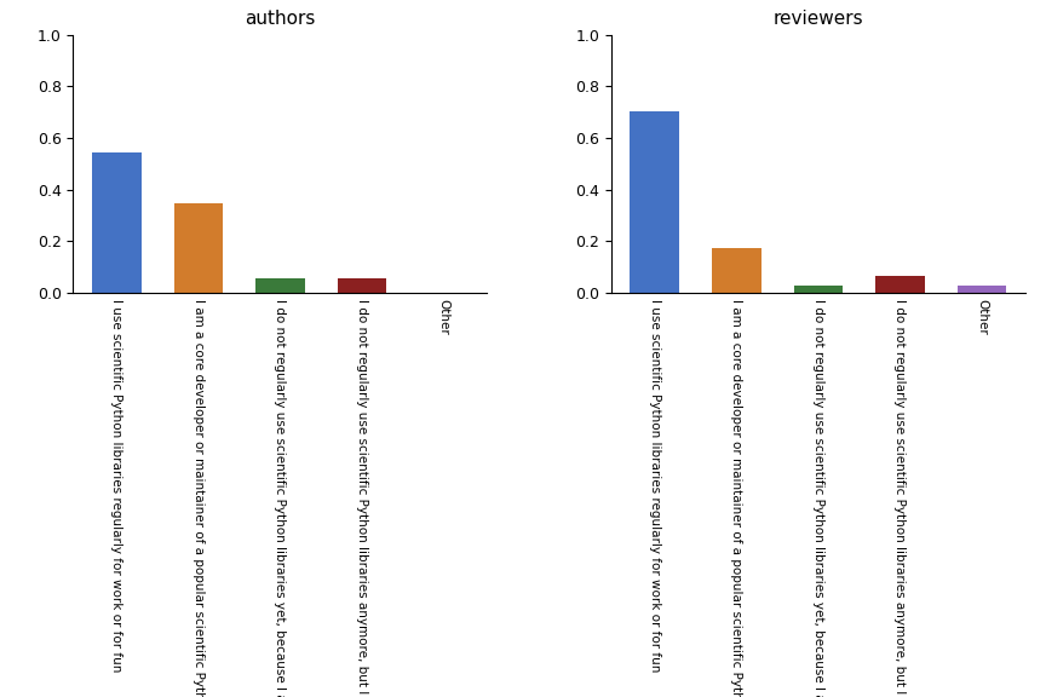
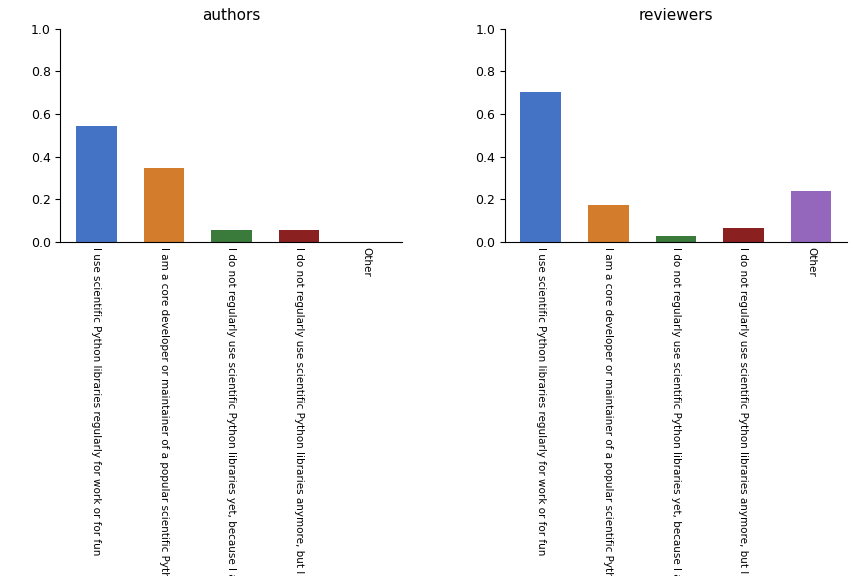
reviewers/Other: 0.030 -> 0.240
